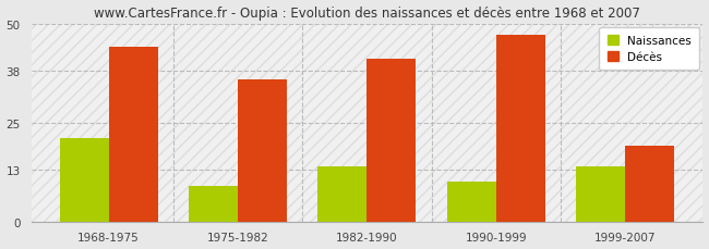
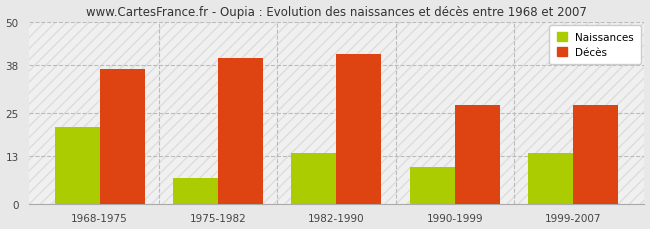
Décès/1968-1975: 44 -> 37
Naissances/1975-1982: 9 -> 7
Décès/1975-1982: 36 -> 40
Décès/1990-1999: 47 -> 27
Décès/1999-2007: 19 -> 27
